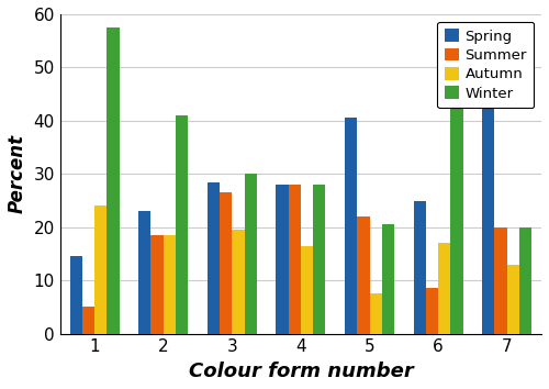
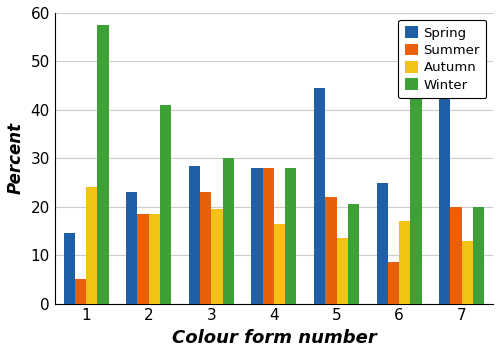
Summer/3: 26.5 -> 23.0
Spring/5: 40.5 -> 44.5
Autumn/5: 7.5 -> 13.5
